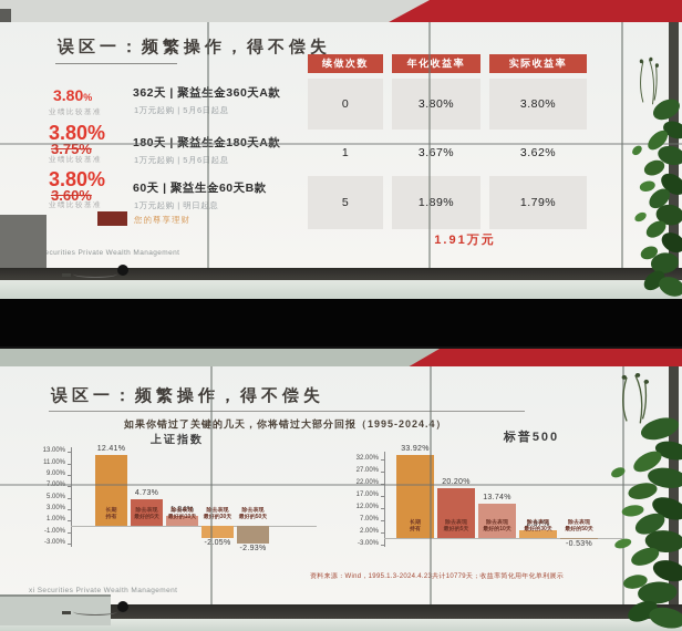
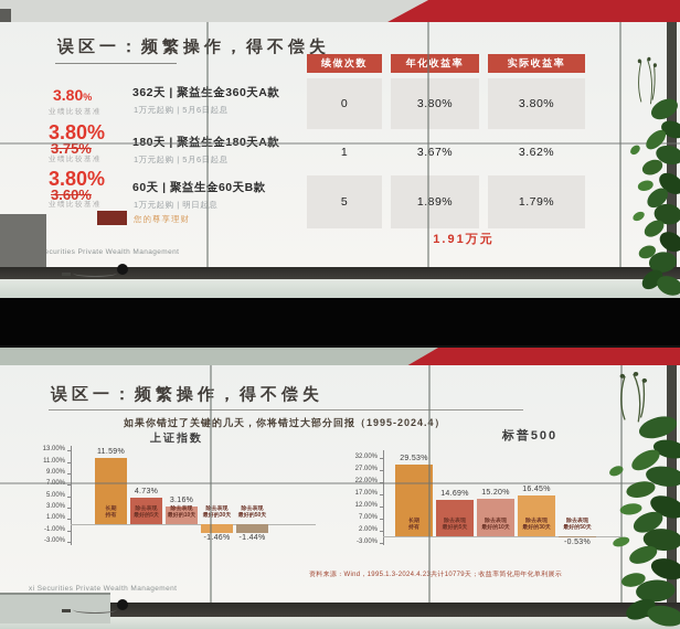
上证指数/长期 持有: 12.41% -> 11.59%
上证指数/除去表现 最好的10天: 1.84% -> 3.16%
上证指数/除去表现 最好的30天: -2.05% -> -1.46%
上证指数/除去表现 最好的50天: -2.93% -> -1.44%
标普500/长期 持有: 33.92% -> 29.53%
标普500/除去表现 最好的5天: 20.20% -> 14.69%
标普500/除去表现 最好的10天: 13.74% -> 15.20%
标普500/除去表现 最好的30天: 2.97% -> 16.45%
